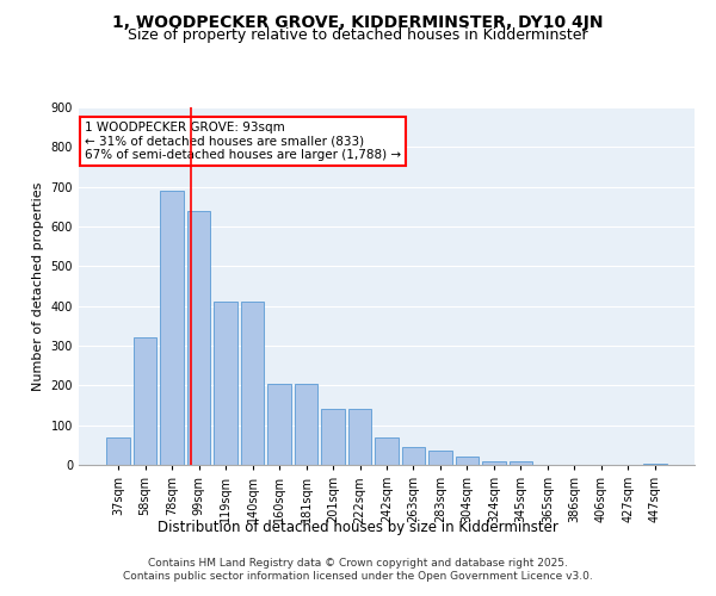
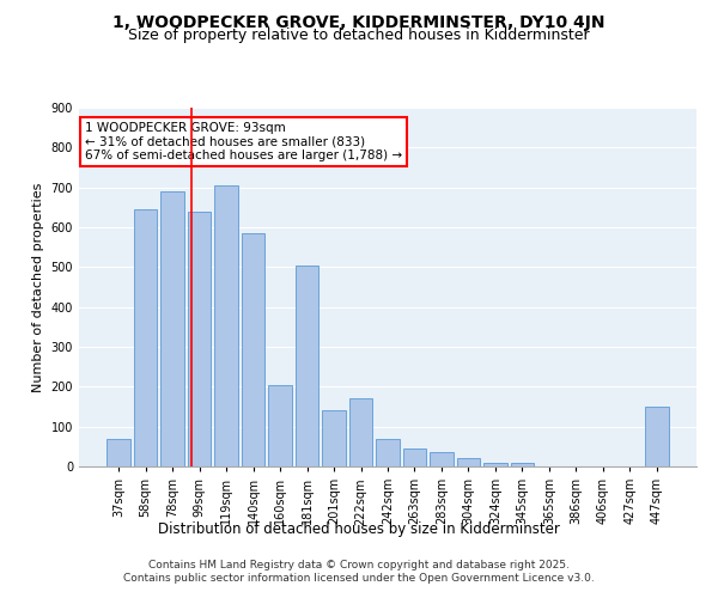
58sqm: 320 -> 645
119sqm: 410 -> 705
140sqm: 410 -> 585
181sqm: 205 -> 505
222sqm: 140 -> 170
447sqm: 2 -> 150
